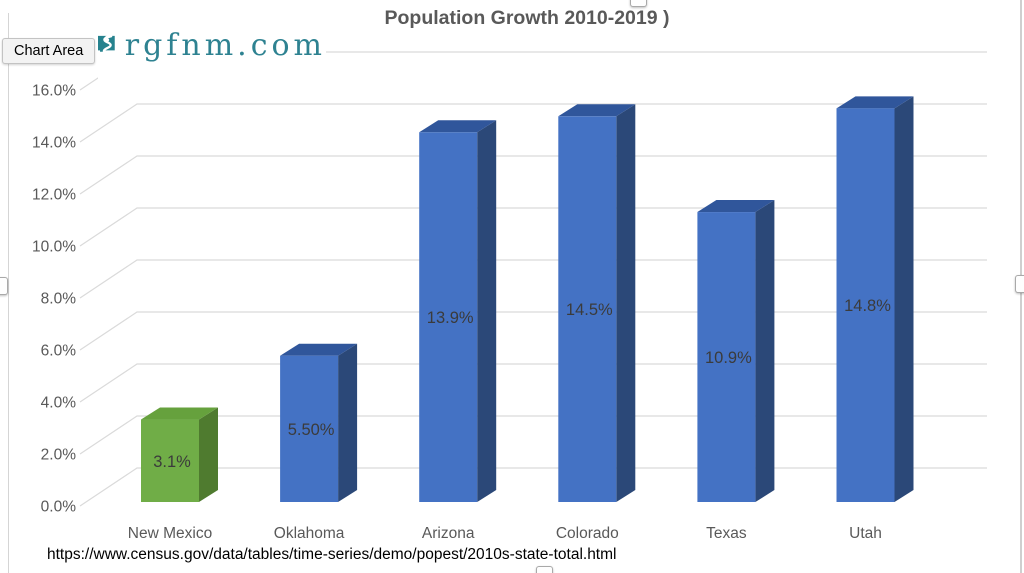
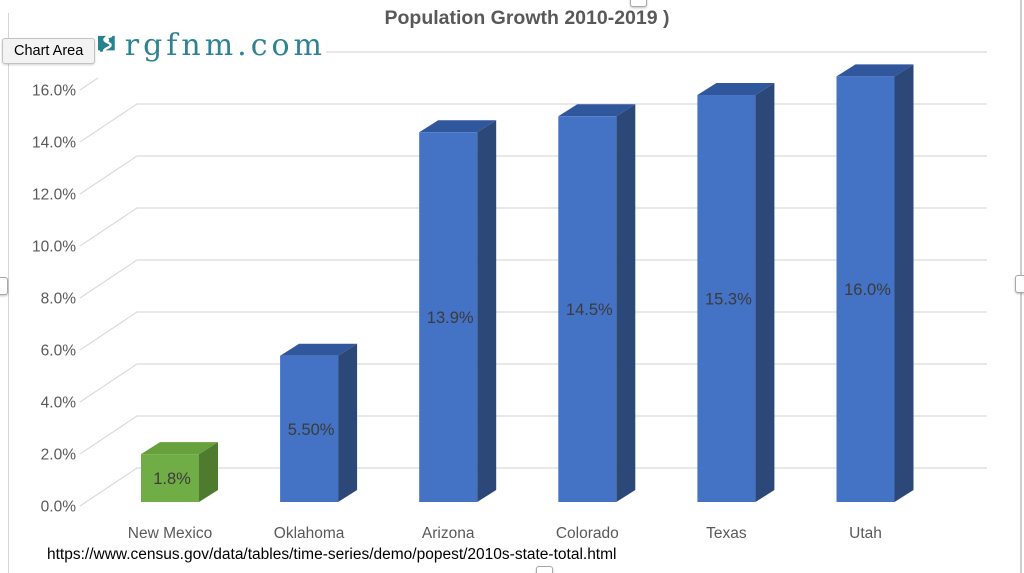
New Mexico: 3.1% -> 1.8%
Texas: 10.9% -> 15.3%
Utah: 14.8% -> 16.0%
